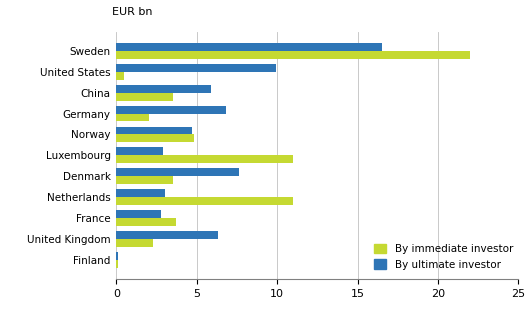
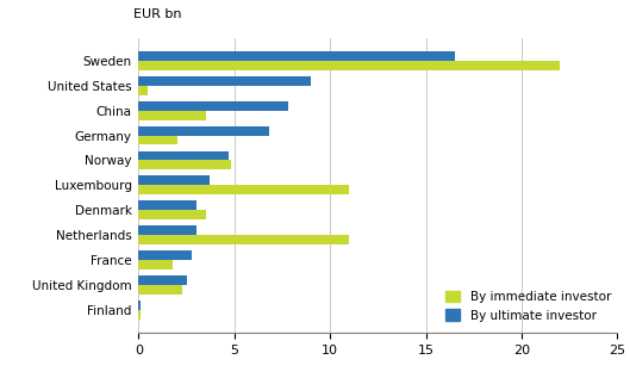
By ultimate investor/United States: 9.9 -> 9.0
By ultimate investor/China: 5.9 -> 7.8
By ultimate investor/Luxembourg: 2.9 -> 3.7
By ultimate investor/Denmark: 7.6 -> 3.0
By immediate investor/France: 3.7 -> 1.8
By ultimate investor/United Kingdom: 6.3 -> 2.5
